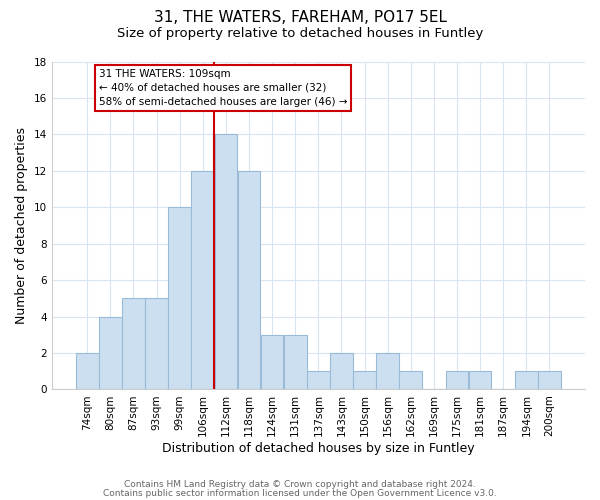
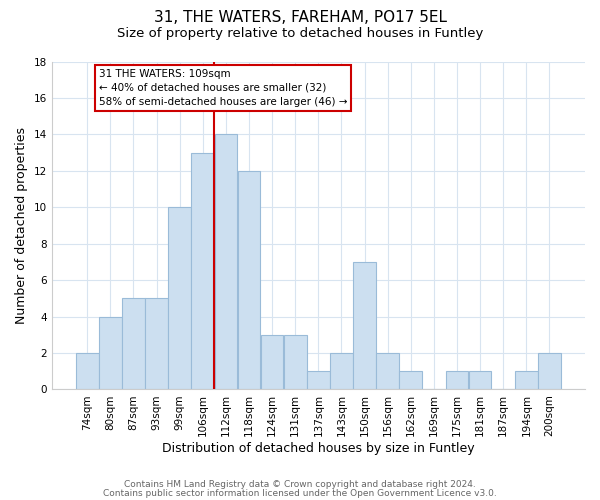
106sqm: 12 -> 13
150sqm: 1 -> 7
200sqm: 1 -> 2
